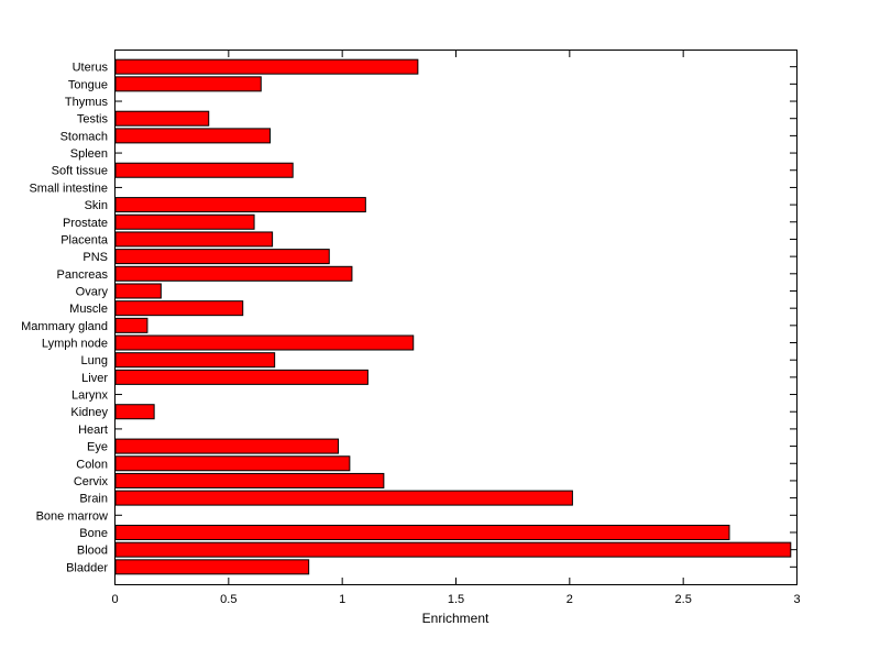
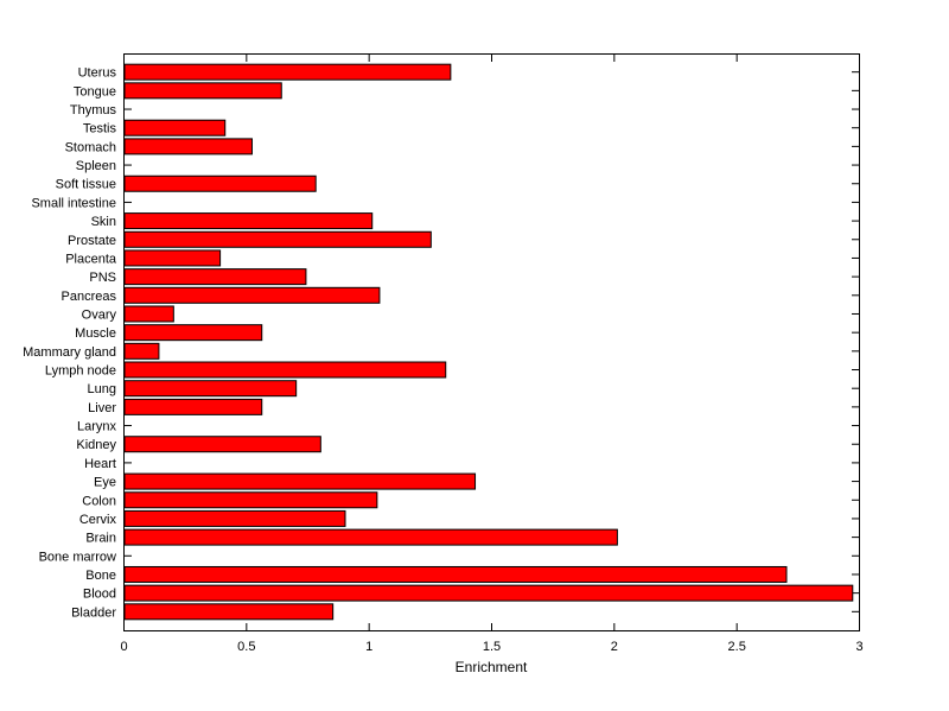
Stomach: 0.68 -> 0.52
Skin: 1.10 -> 1.01
Prostate: 0.61 -> 1.25
Placenta: 0.69 -> 0.39
PNS: 0.94 -> 0.74
Liver: 1.11 -> 0.56
Kidney: 0.17 -> 0.80
Eye: 0.98 -> 1.43
Cervix: 1.18 -> 0.90
